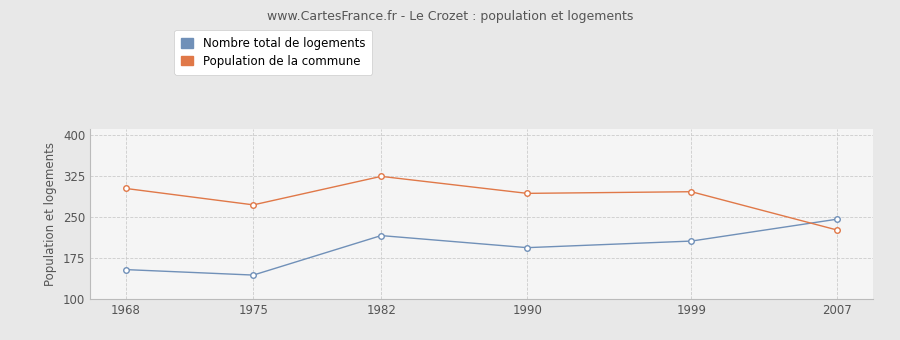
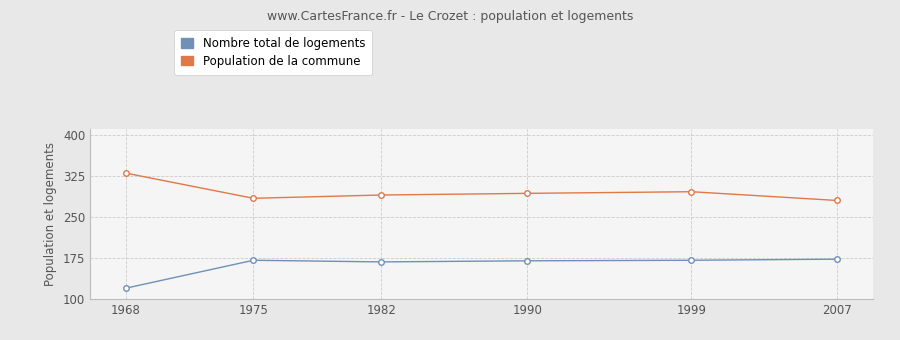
Nombre total de logements/1968: 154 -> 120
Population de la commune/1968: 302 -> 330
Nombre total de logements/1975: 144 -> 171
Population de la commune/1975: 272 -> 284
Nombre total de logements/1982: 216 -> 168
Population de la commune/1982: 324 -> 290
Nombre total de logements/1990: 194 -> 170
Nombre total de logements/1999: 206 -> 171
Nombre total de logements/2007: 246 -> 173
Population de la commune/2007: 226 -> 280
